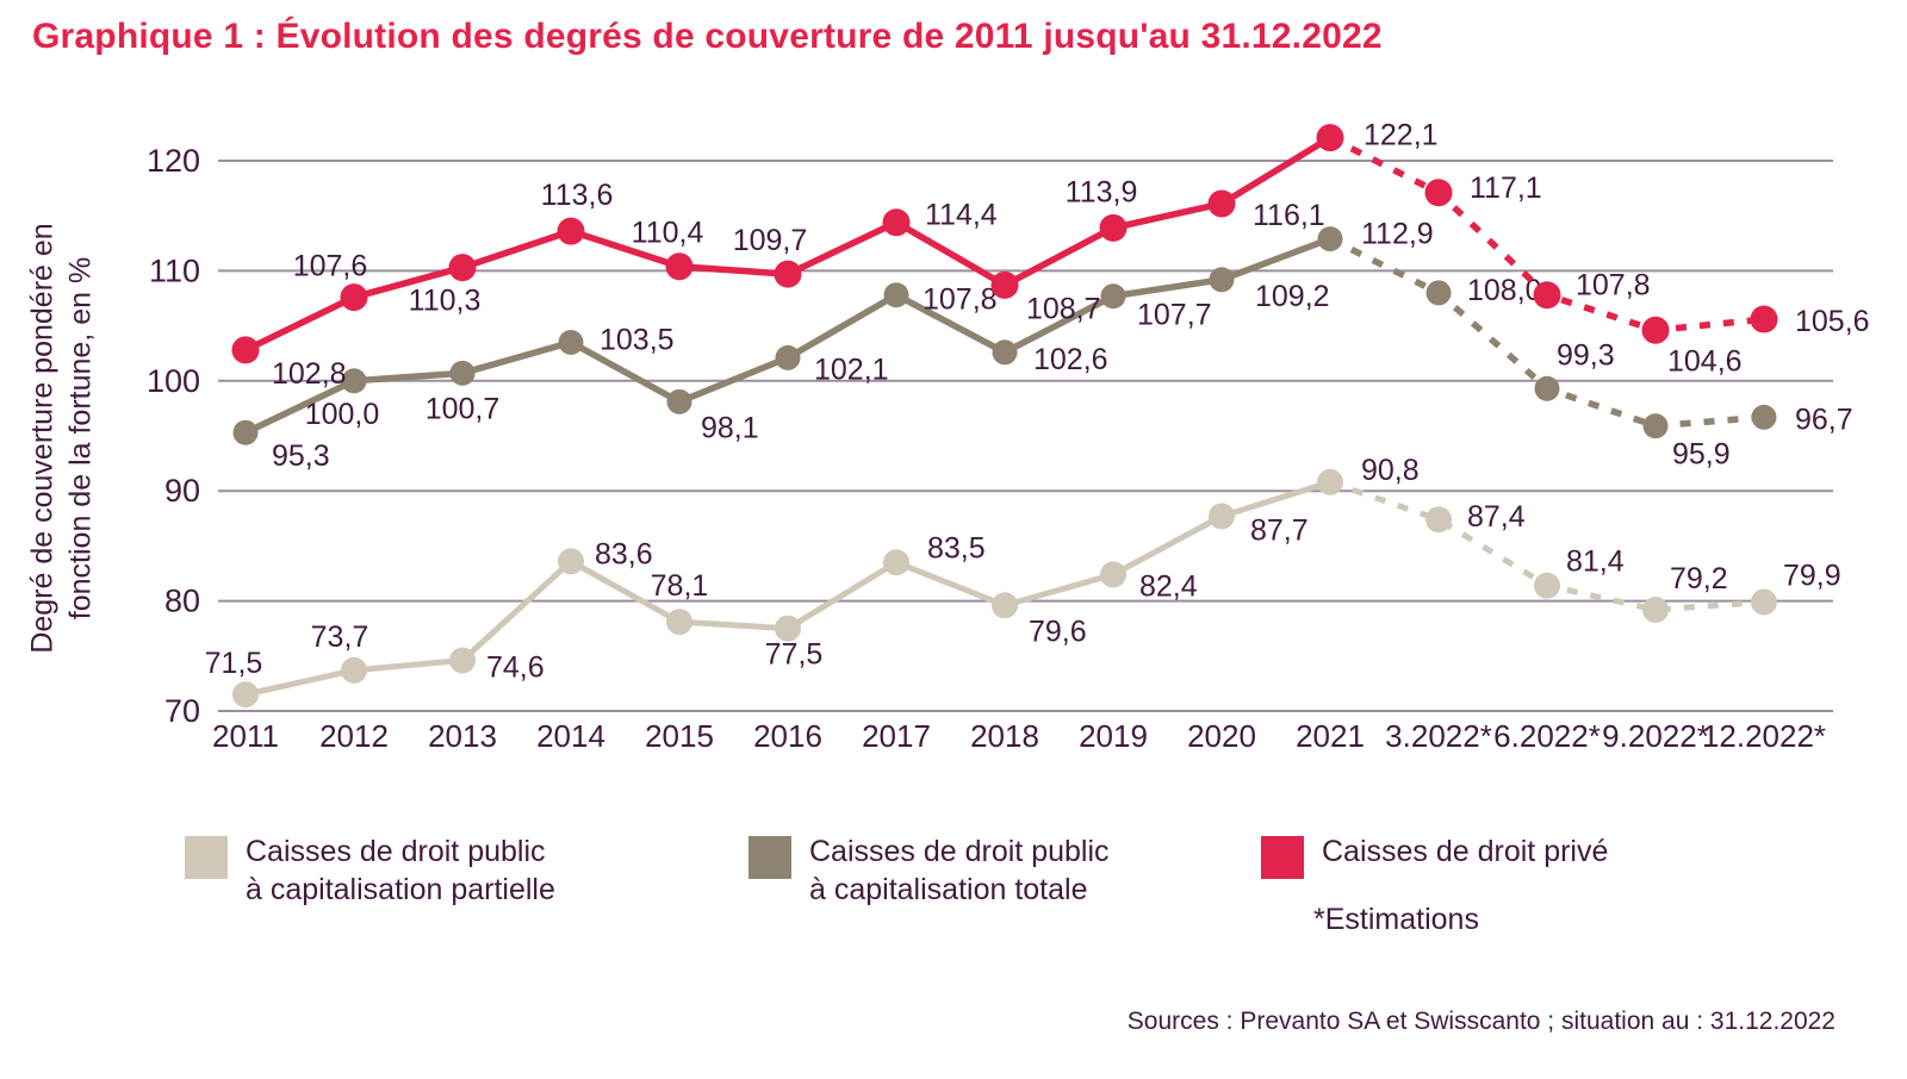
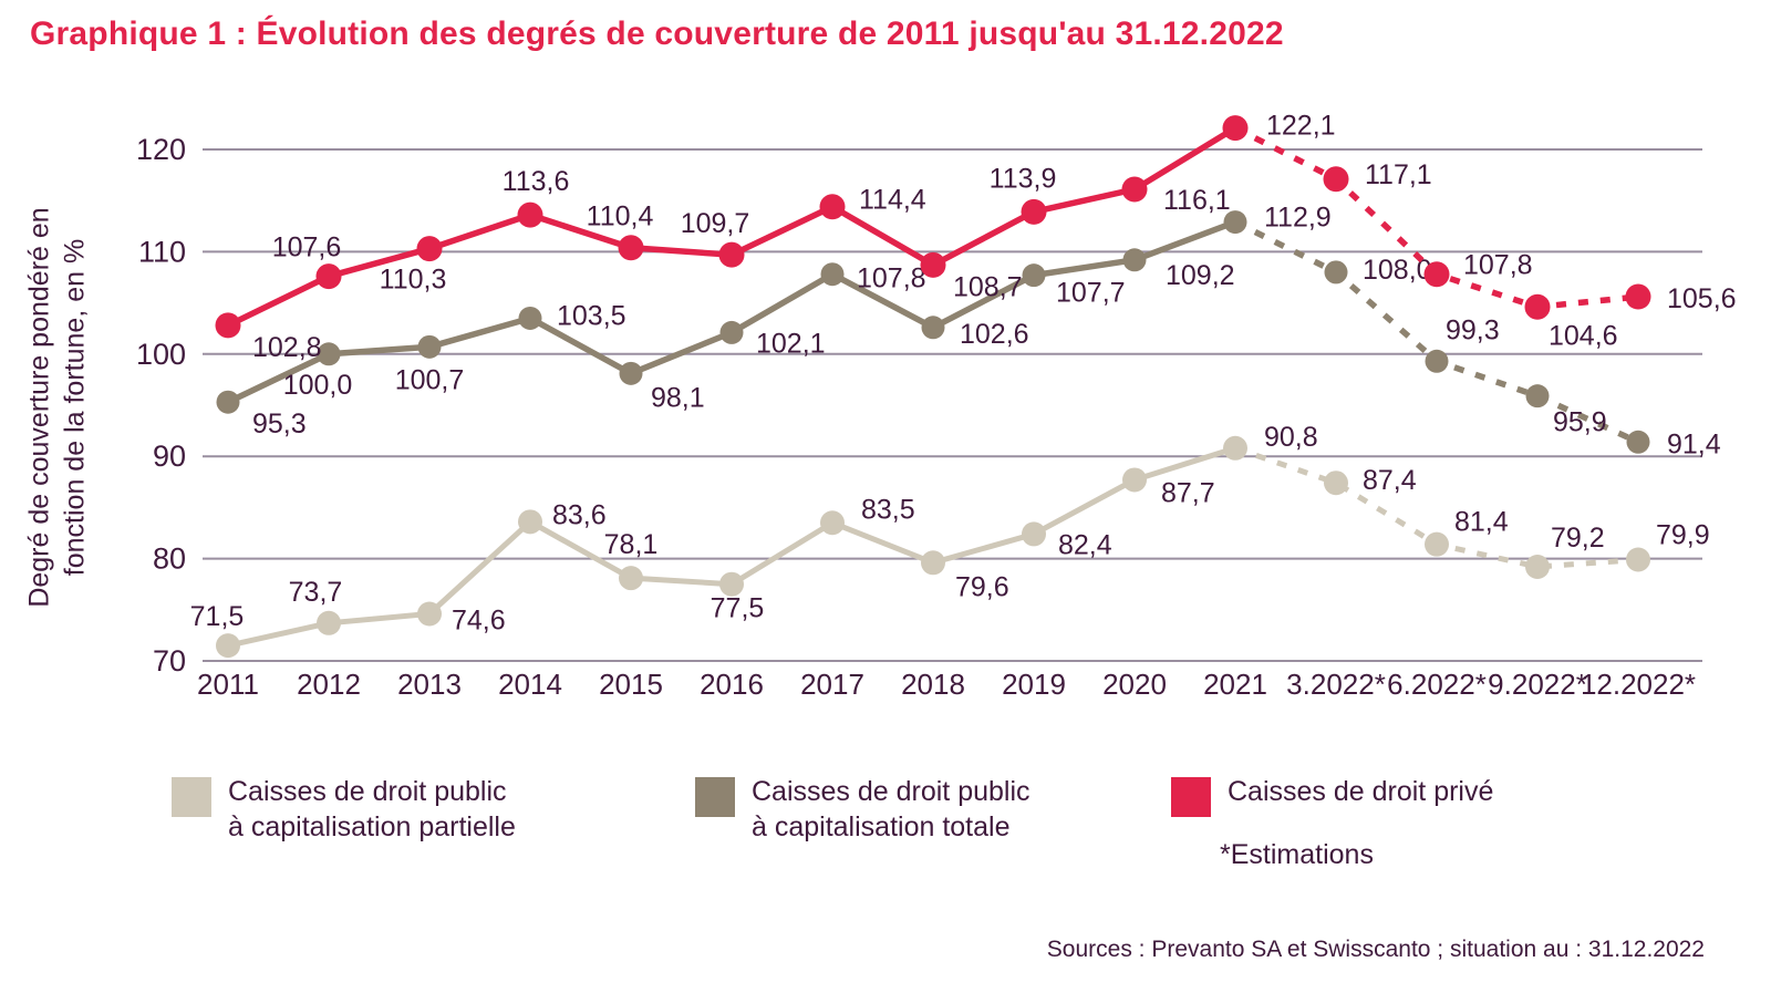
Caisses de droit public à capitalisation totale/12.2022*: 96,7 -> 91,4
